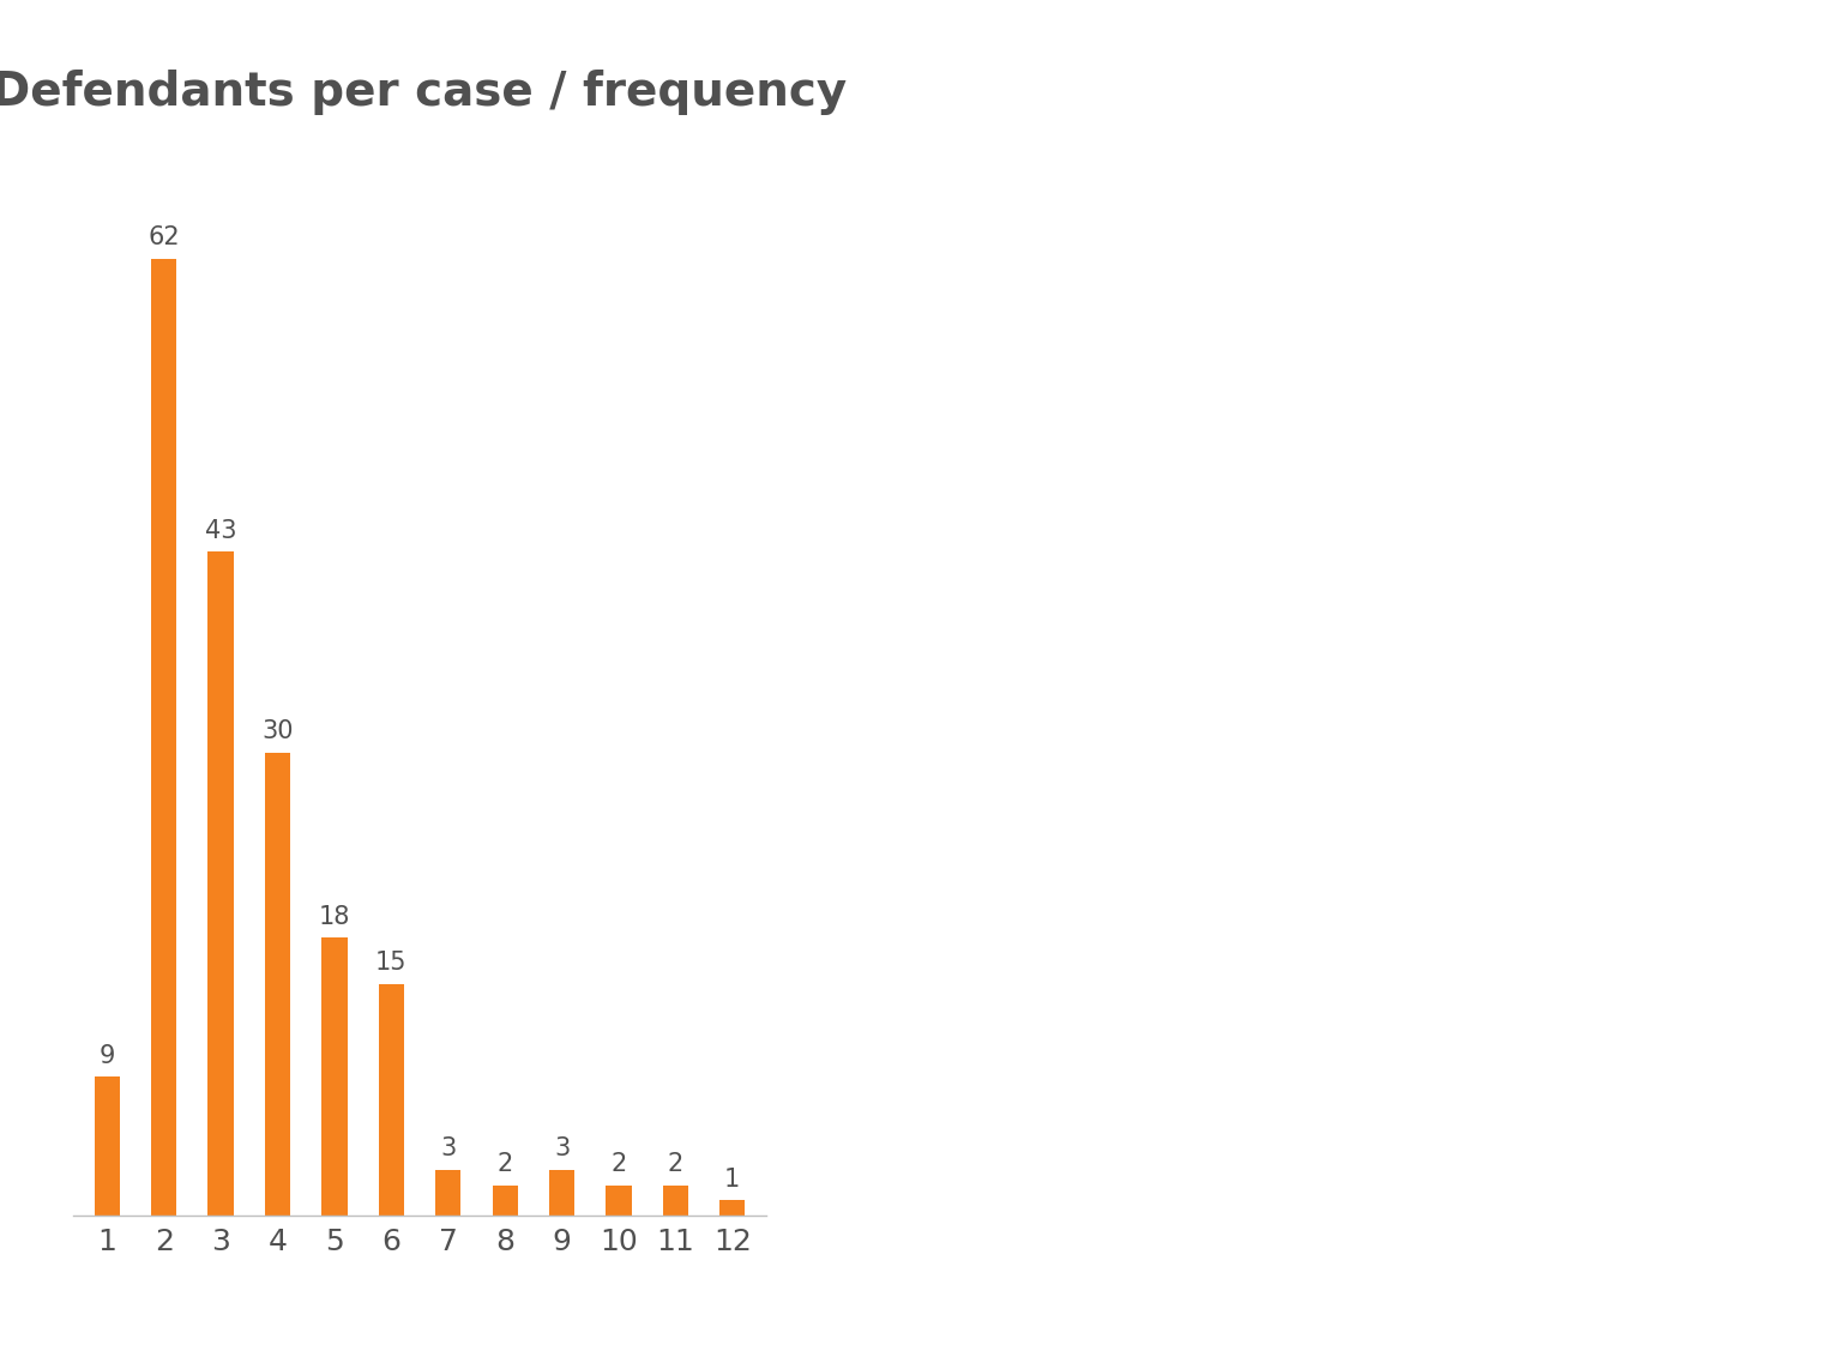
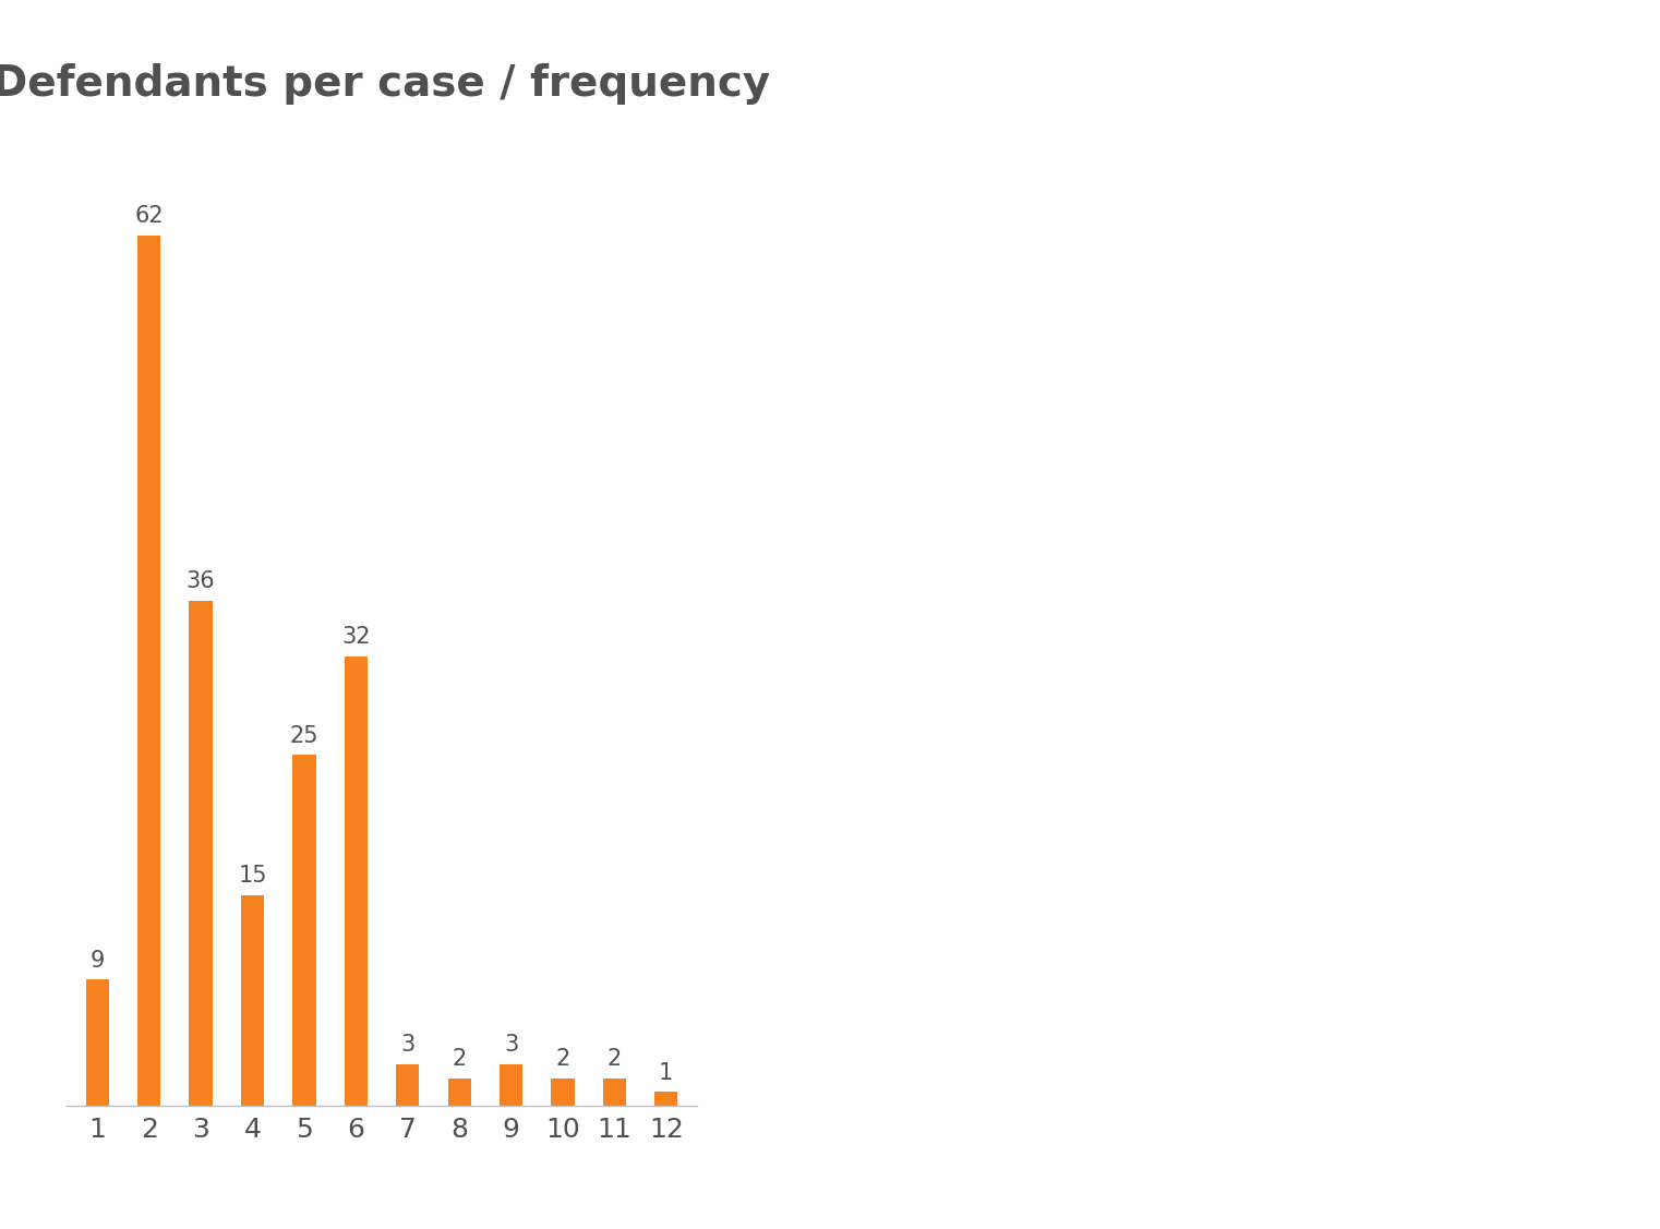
3: 43 -> 36
4: 30 -> 15
5: 18 -> 25
6: 15 -> 32
